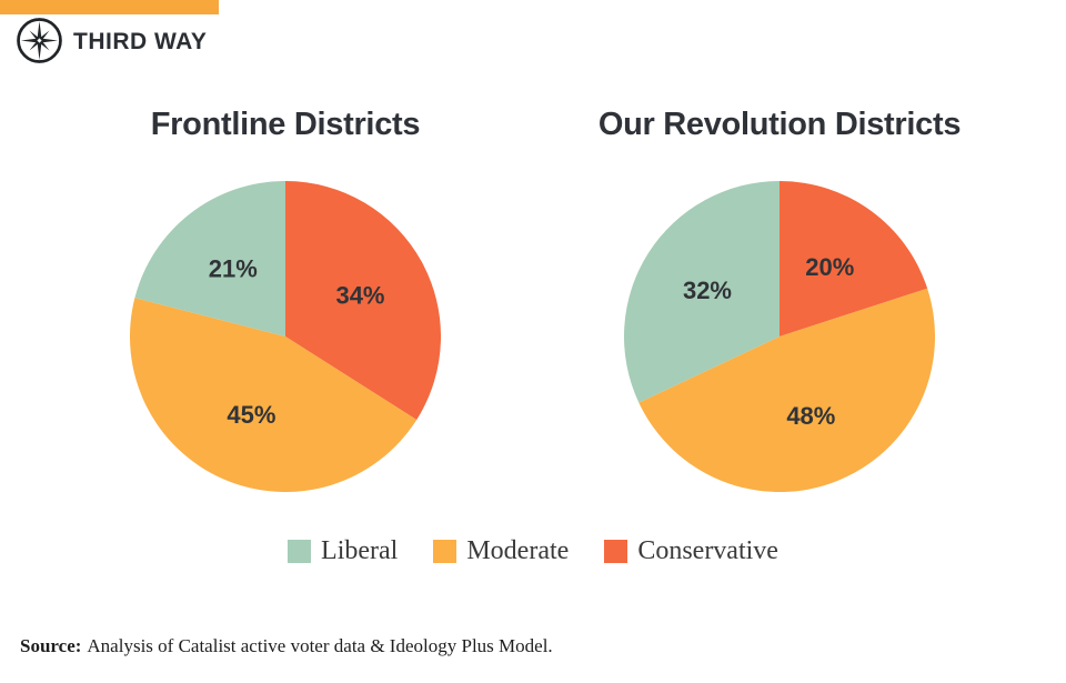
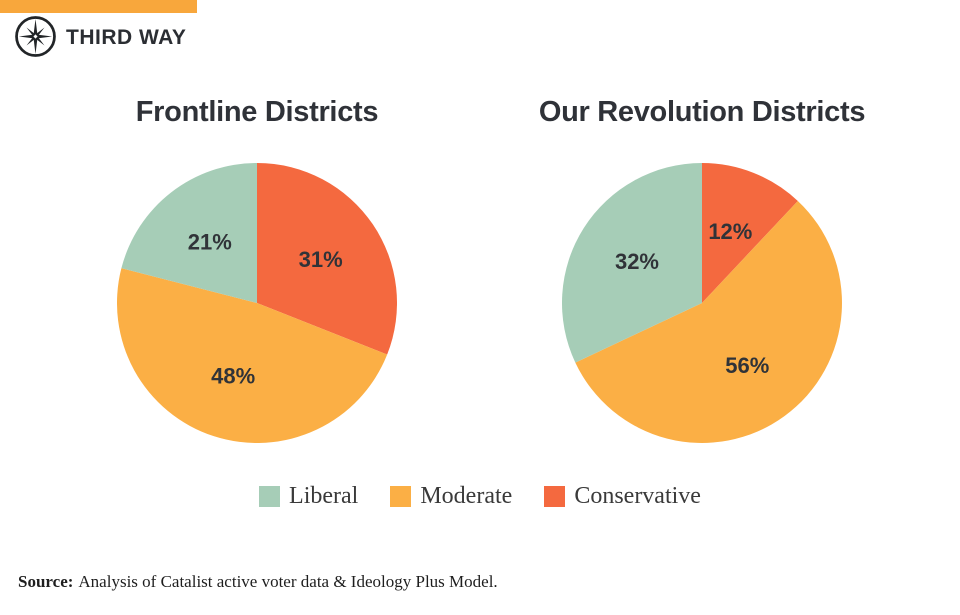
Frontline Districts/Conservative: 34% -> 31%
Frontline Districts/Moderate: 45% -> 48%
Our Revolution Districts/Conservative: 20% -> 12%
Our Revolution Districts/Moderate: 48% -> 56%
